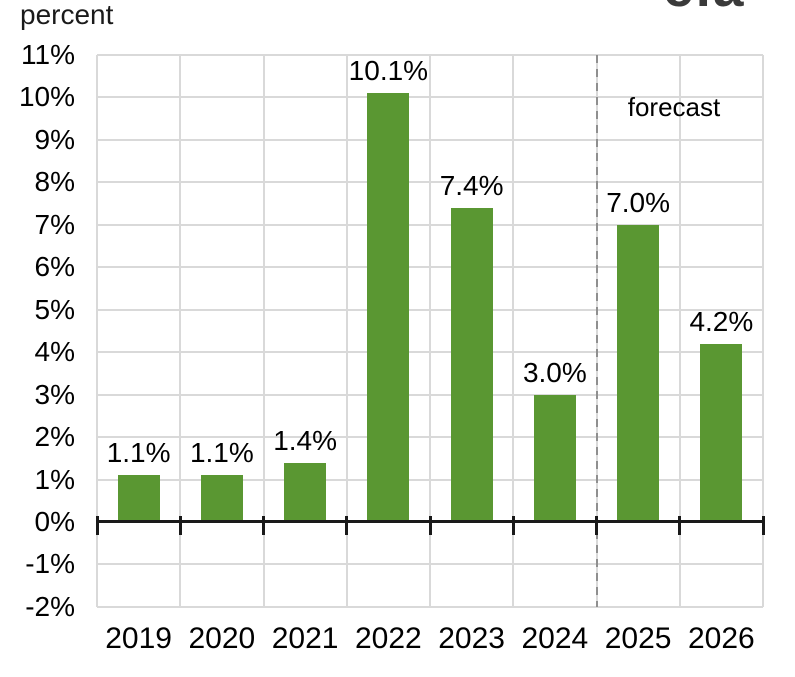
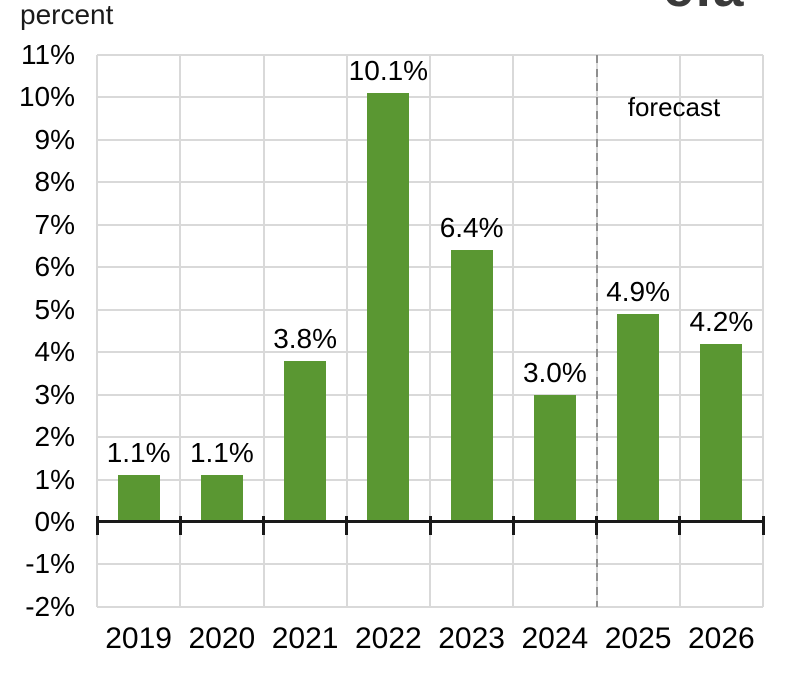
2021: 1.4% -> 3.8%
2023: 7.4% -> 6.4%
2025: 7.0% -> 4.9%
